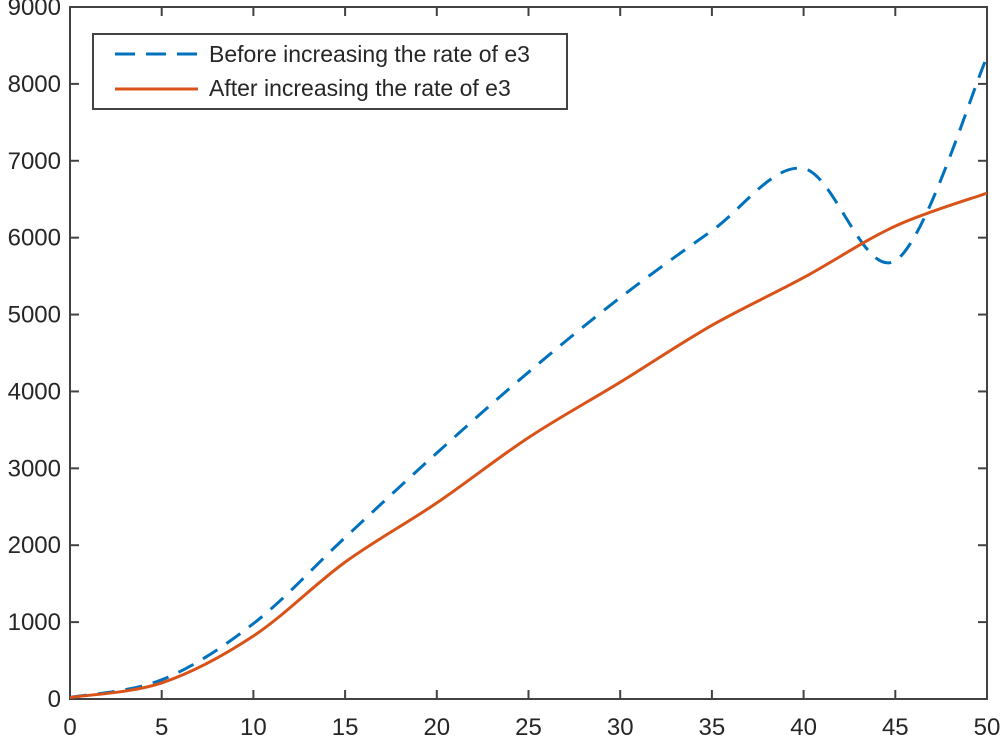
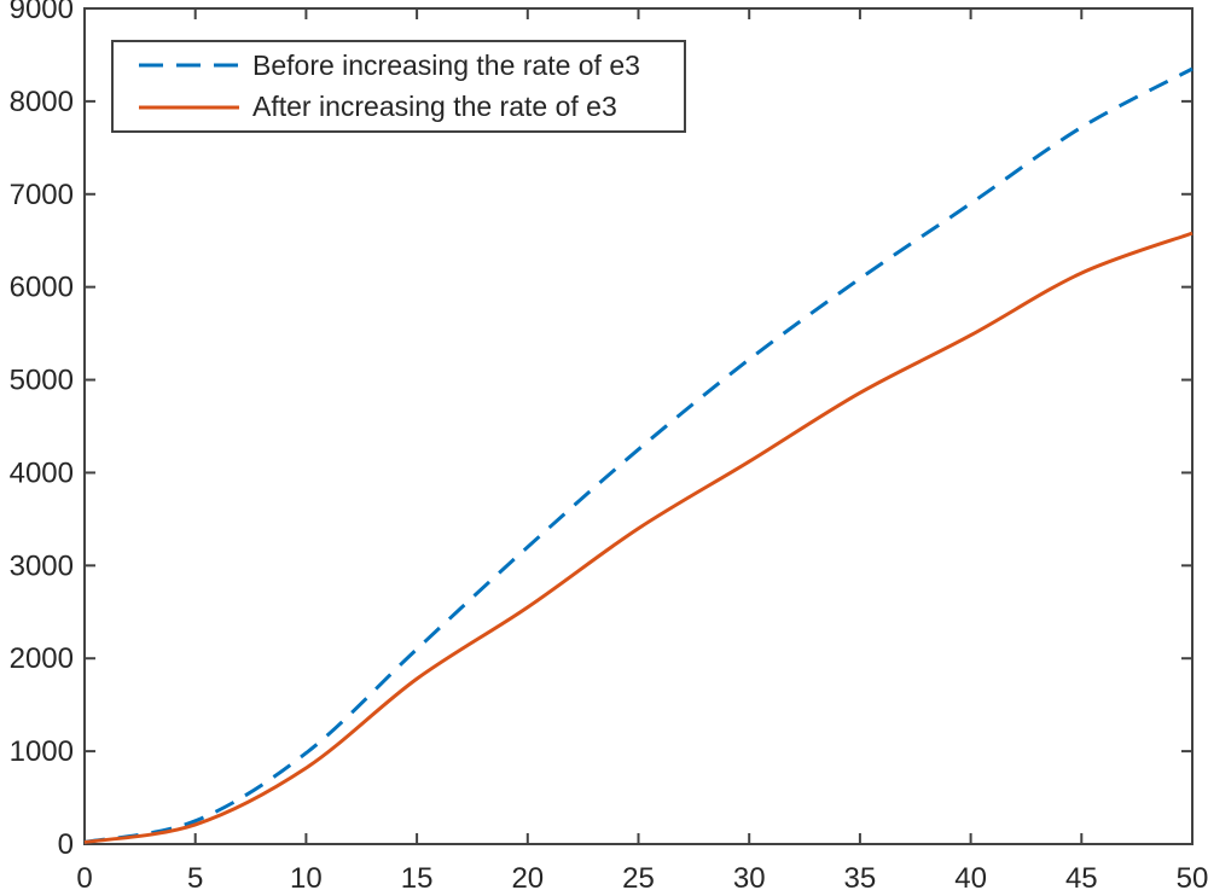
Before increasing the rate of e3/45: 5700 -> 7700
